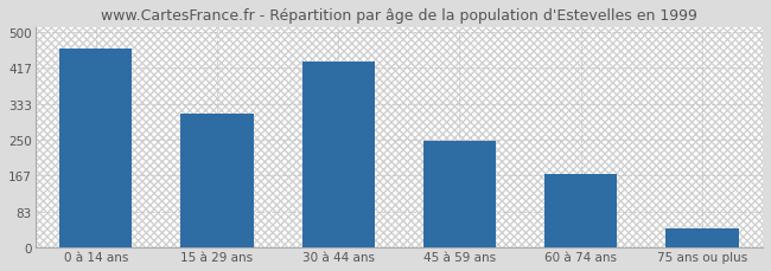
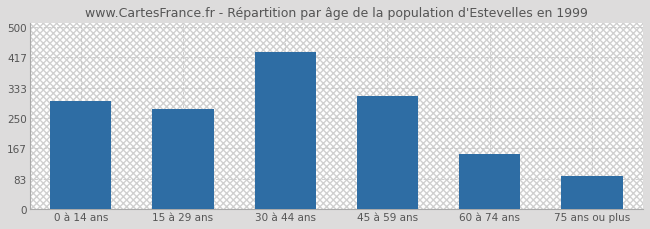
0 à 14 ans: 460 -> 295
15 à 29 ans: 310 -> 275
45 à 59 ans: 248 -> 310
60 à 74 ans: 170 -> 150
75 ans ou plus: 45 -> 90
